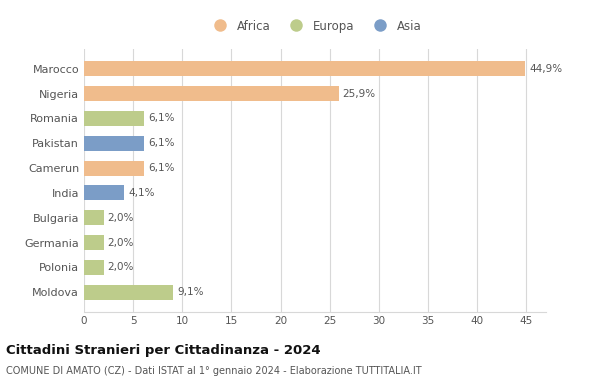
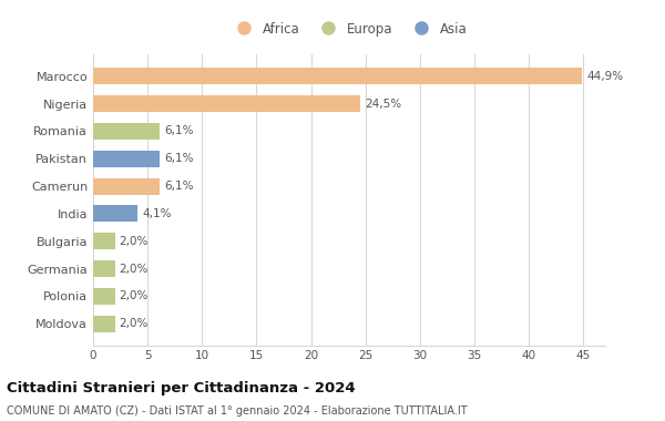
Nigeria: 25,9% -> 24,5%
Moldova: 9,1% -> 2,0%
